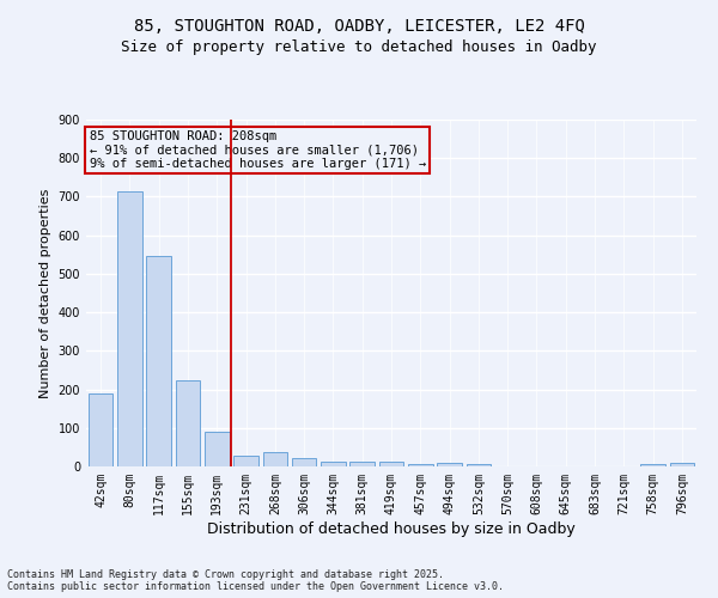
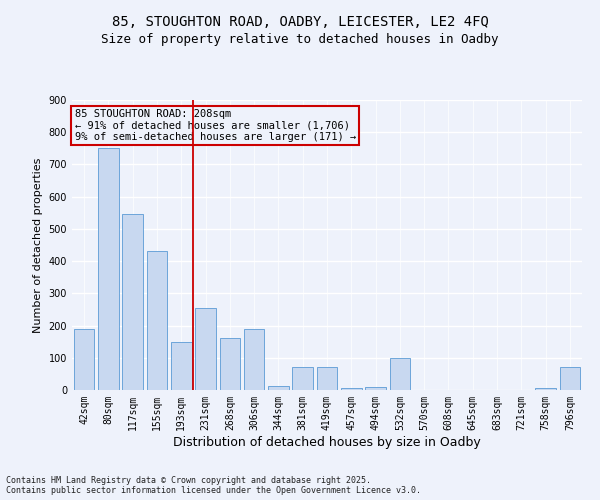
80sqm: 715 -> 750
155sqm: 225 -> 430
193sqm: 90 -> 150
231sqm: 27 -> 255
268sqm: 37 -> 160
306sqm: 22 -> 190
381sqm: 12 -> 70
419sqm: 12 -> 70
532sqm: 5 -> 100
796sqm: 10 -> 70
